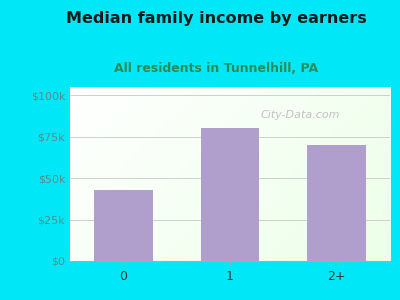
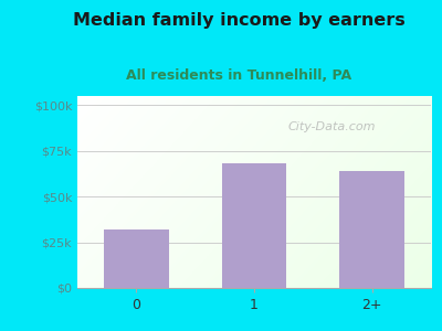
0: $43k -> $32k
1: $80k -> $68k
2+: $70k -> $64k
